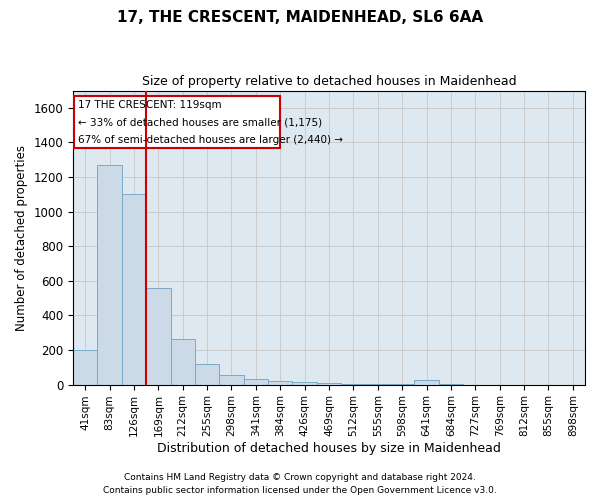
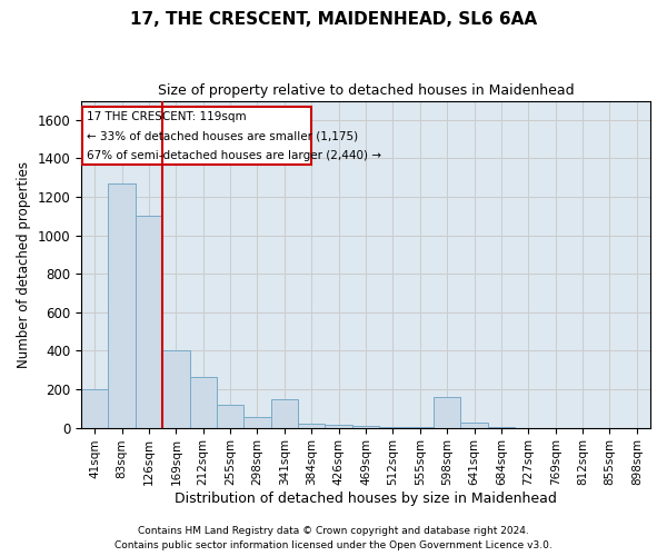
169sqm: 560 -> 400
341sqm: 30 -> 150
598sqm: 0 -> 160
